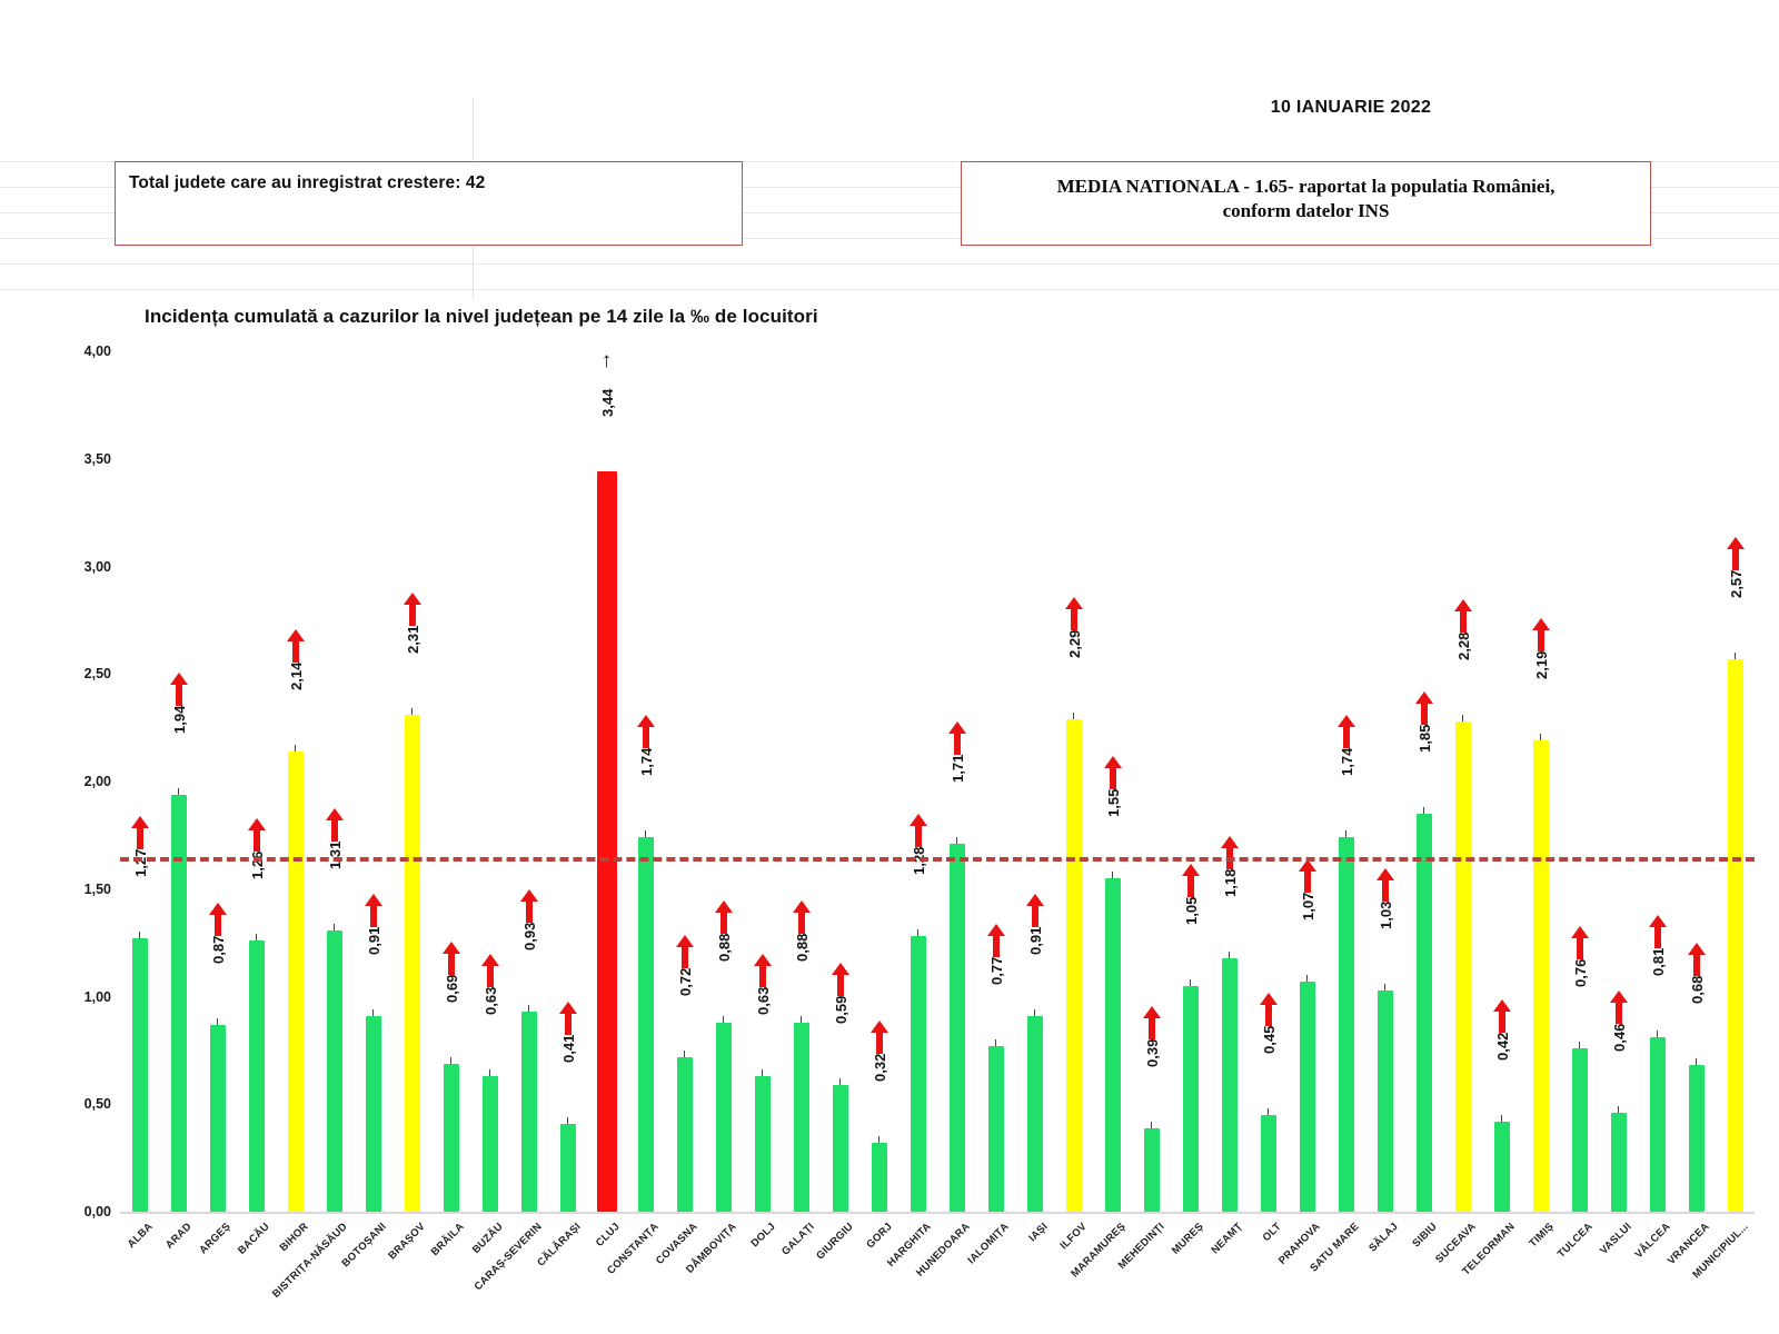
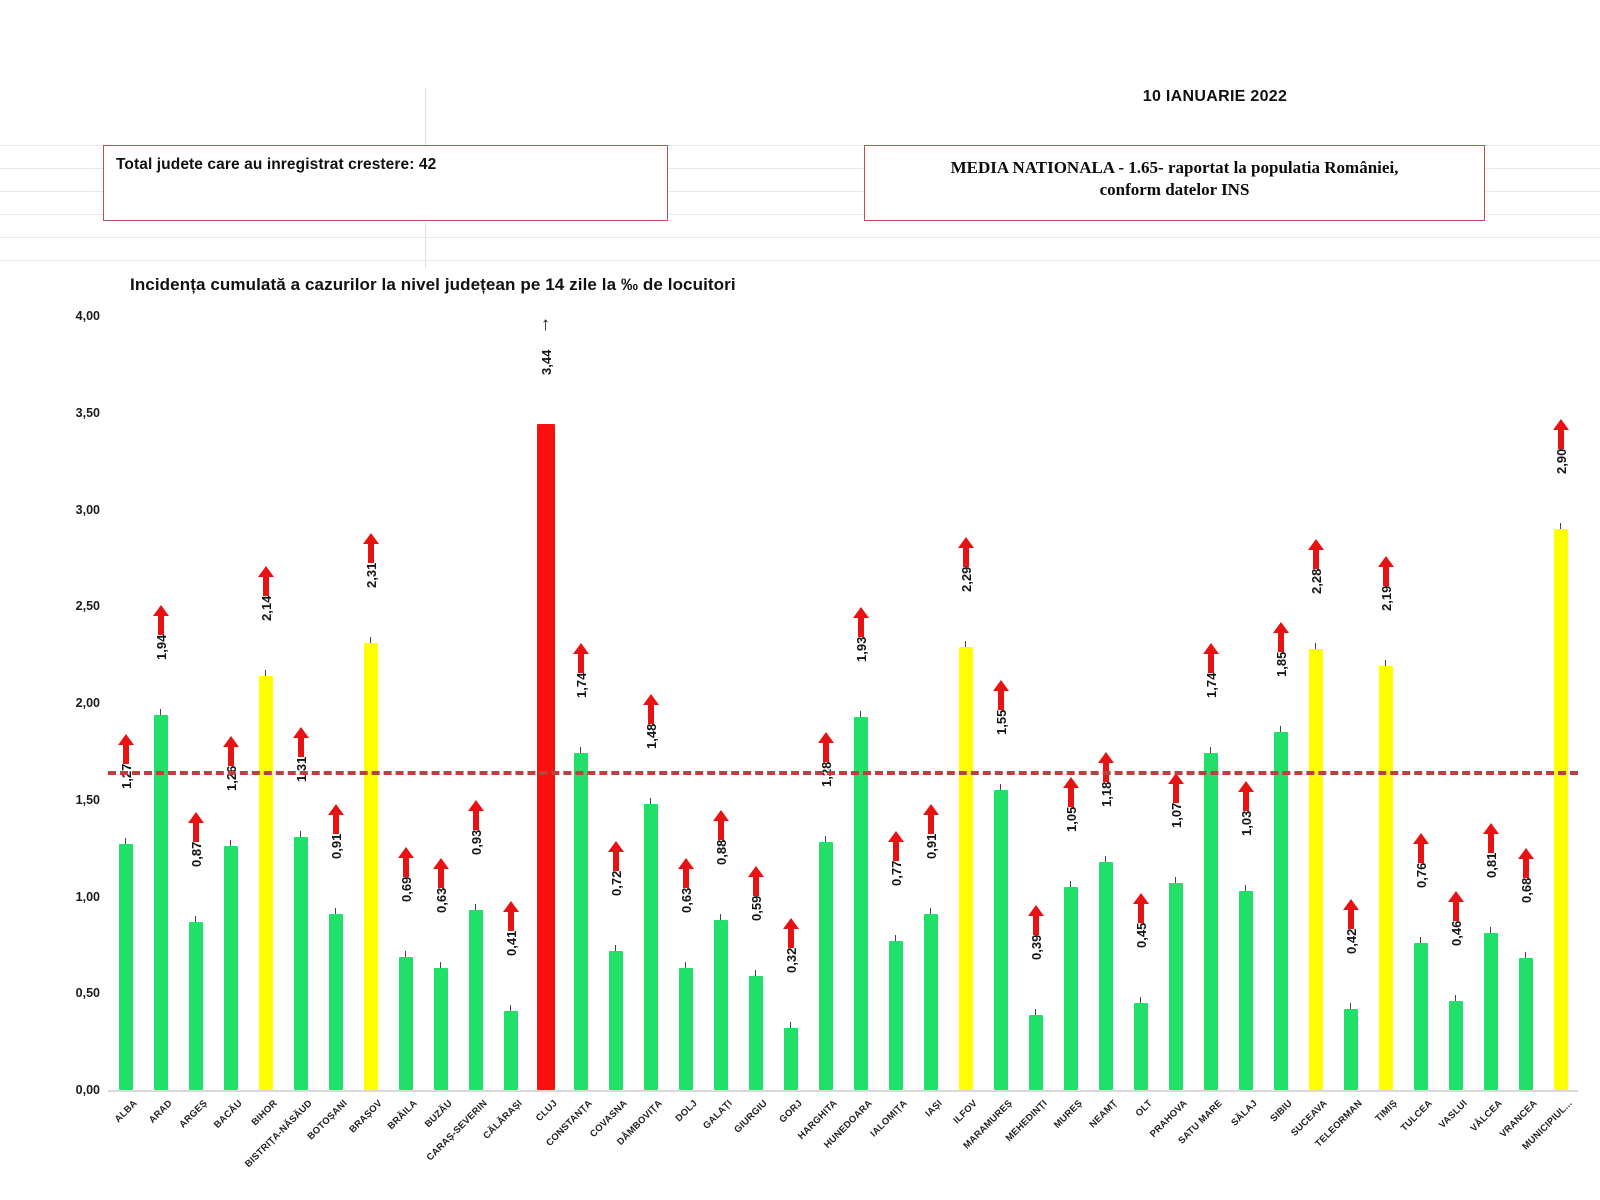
DÂMBOVIȚA: 0,88 -> 1,48
HUNEDOARA: 1,71 -> 1,93
MUNICIPIUL...: 2,57 -> 2,90
